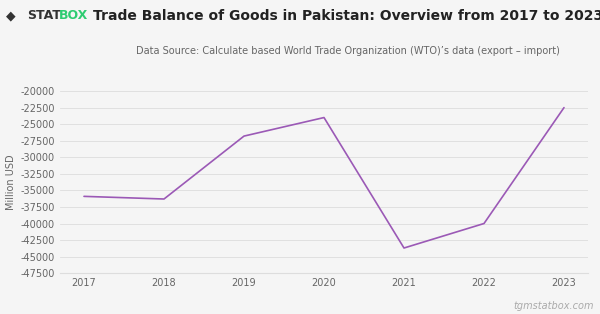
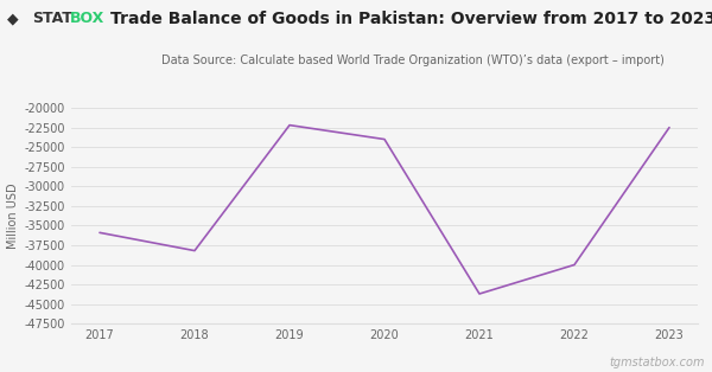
2018: -36300 -> -38200
2019: -26800 -> -22200
